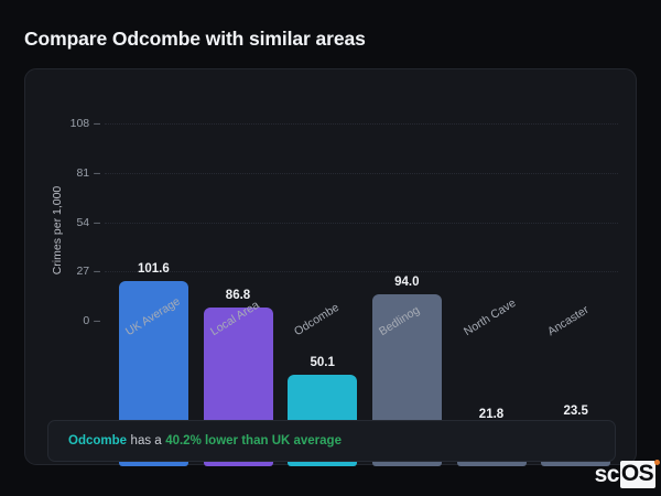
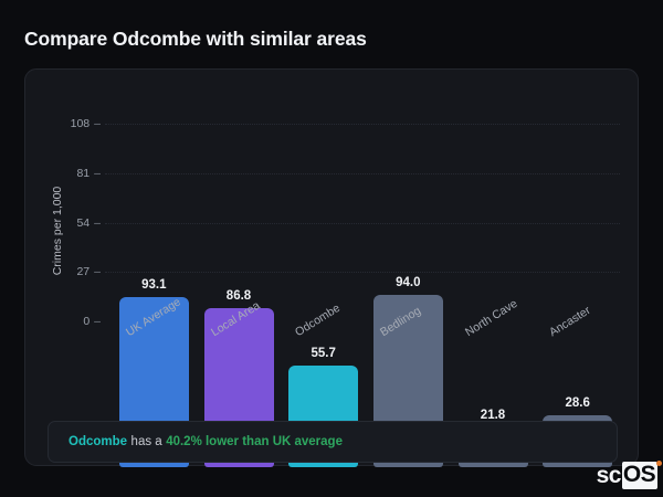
UK Average: 101.6 -> 93.1
Odcombe: 50.1 -> 55.7
Ancaster: 23.5 -> 28.6
